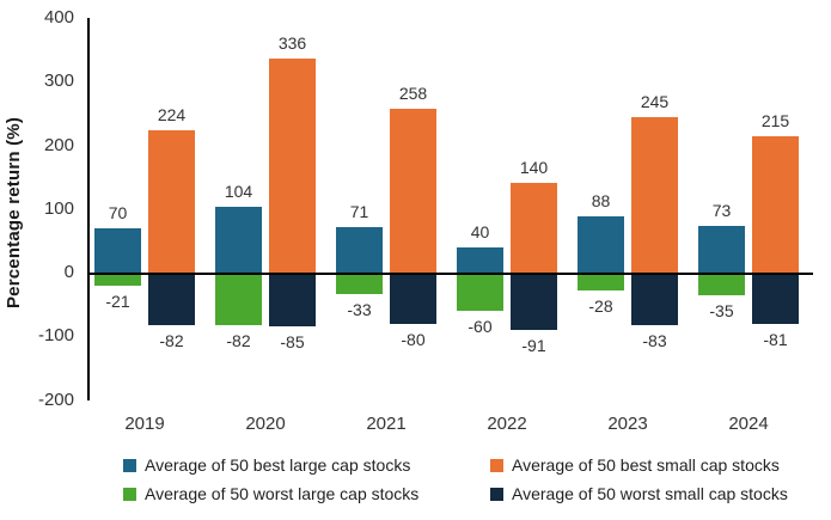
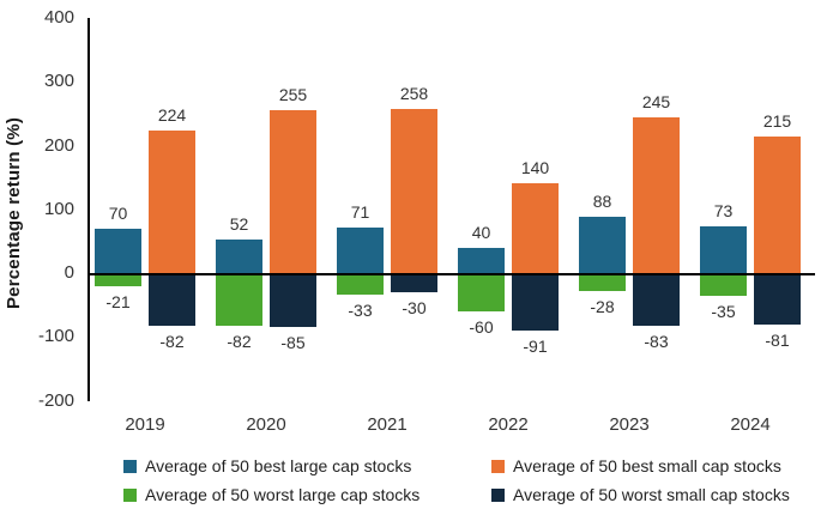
Average of 50 best large cap stocks/2020: 104 -> 52
Average of 50 best small cap stocks/2020: 336 -> 255
Average of 50 worst small cap stocks/2021: -80 -> -30
